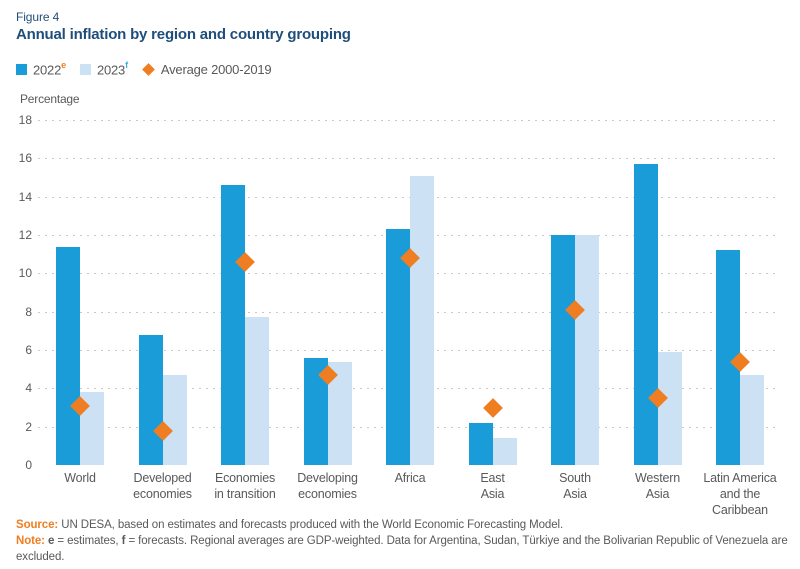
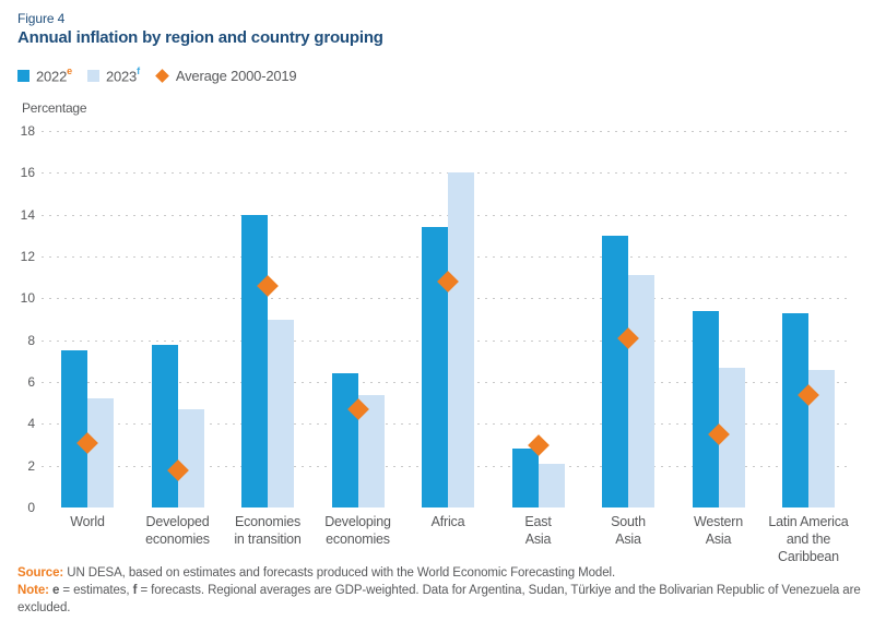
2022e/World: 11.4 -> 7.5
2023f/World: 3.8 -> 5.2
2022e/Developed economies: 6.8 -> 7.8
2022e/Economies in transition: 14.6 -> 14.0
2023f/Economies in transition: 7.7 -> 9.0
2022e/Developing economies: 5.6 -> 6.4
2022e/Africa: 12.3 -> 13.4
2023f/Africa: 15.1 -> 16.0
2022e/East Asia: 2.2 -> 2.8
2023f/East Asia: 1.4 -> 2.1
2022e/South Asia: 12.0 -> 13.0
2023f/South Asia: 12.0 -> 11.1
2022e/Western Asia: 15.7 -> 9.4
2023f/Western Asia: 5.9 -> 6.7
2022e/Latin America and the Caribbean: 11.2 -> 9.3
2023f/Latin America and the Caribbean: 4.7 -> 6.6
